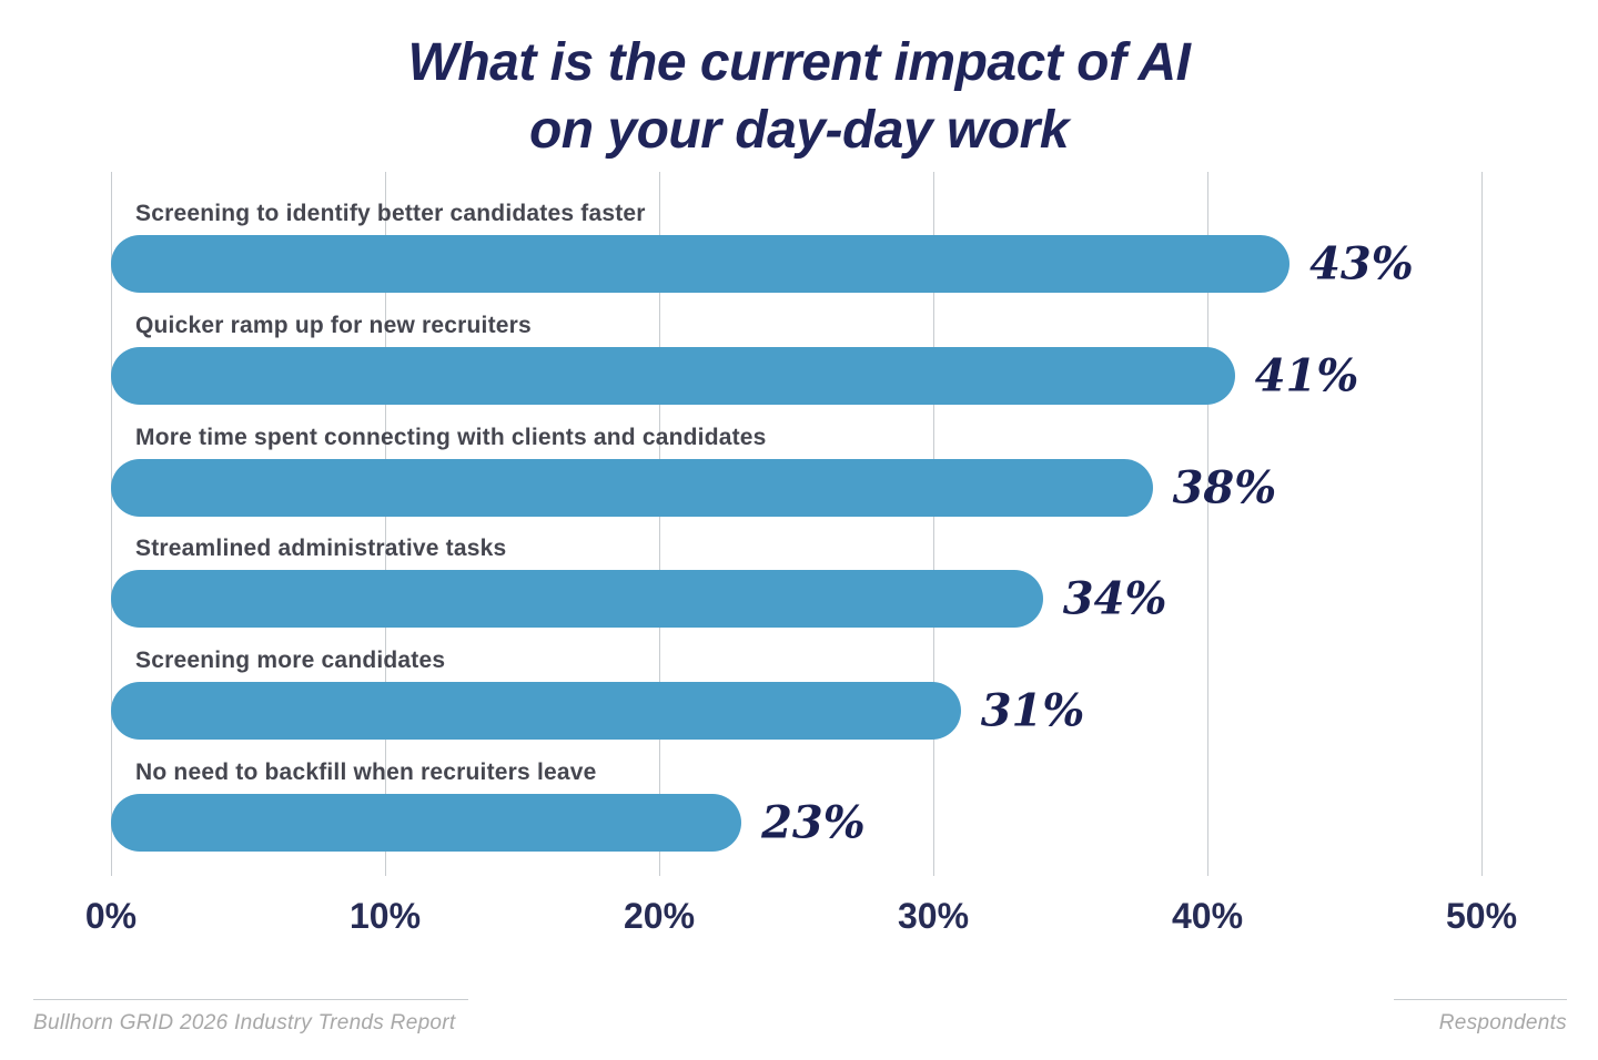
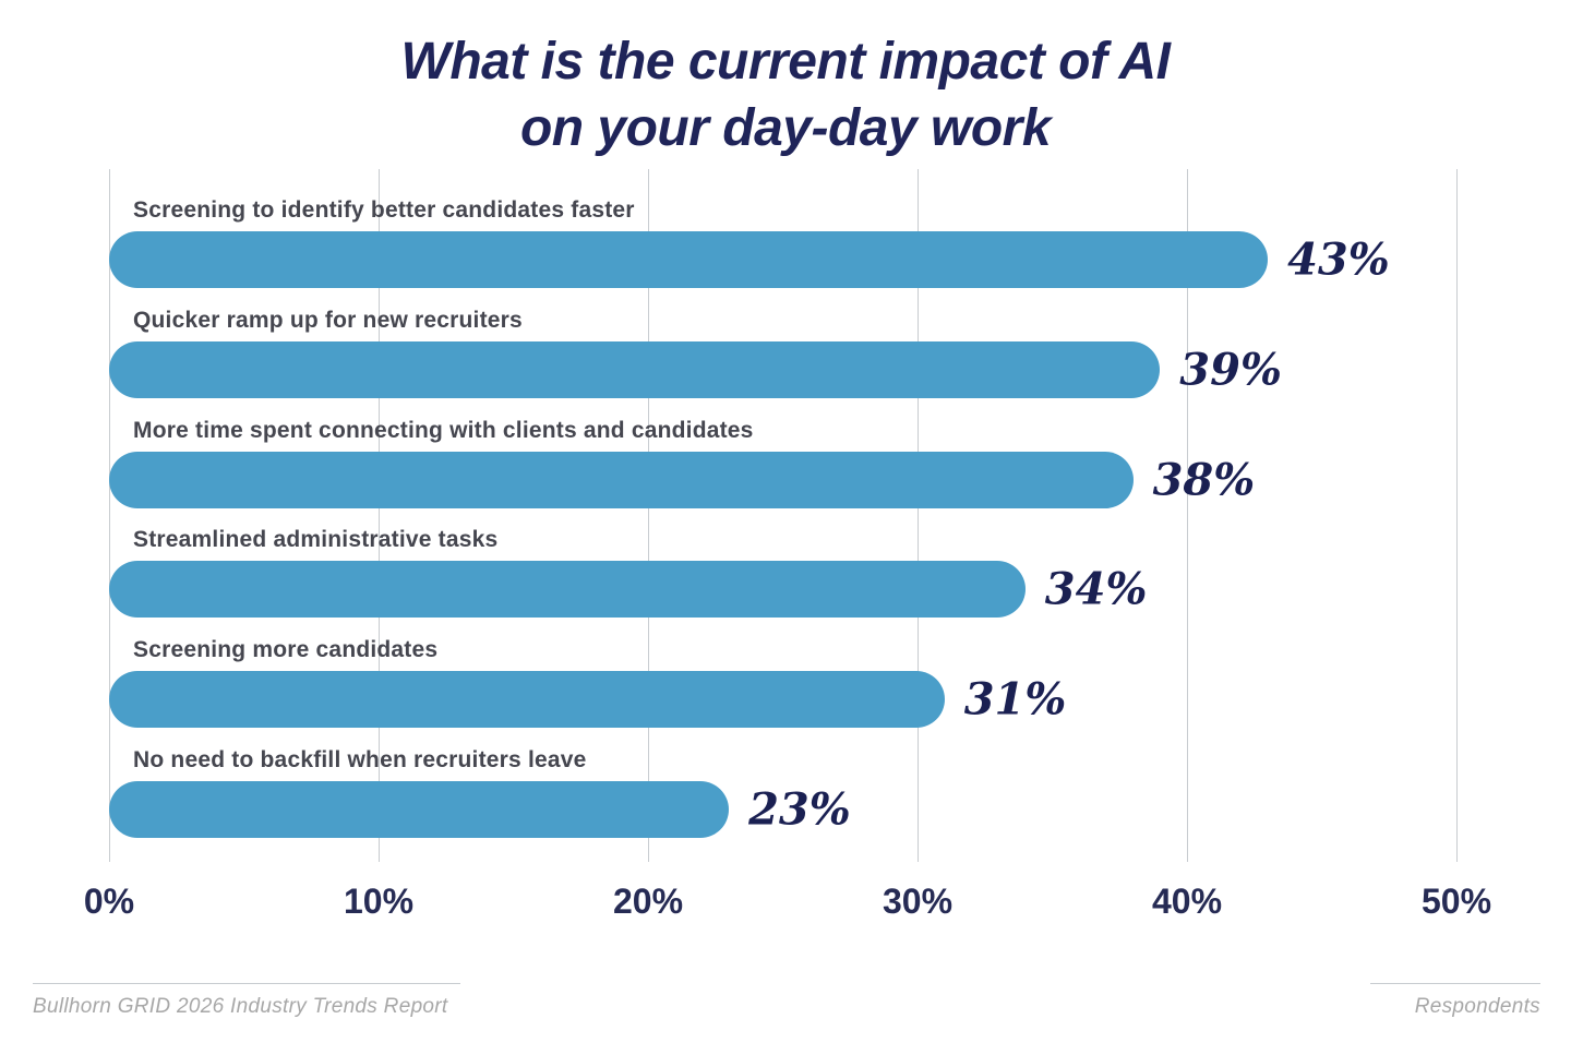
Quicker ramp up for new recruiters: 41% -> 39%
